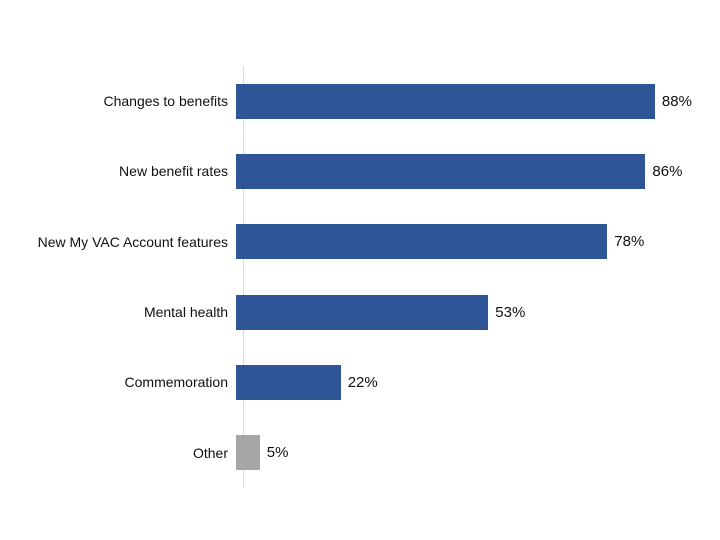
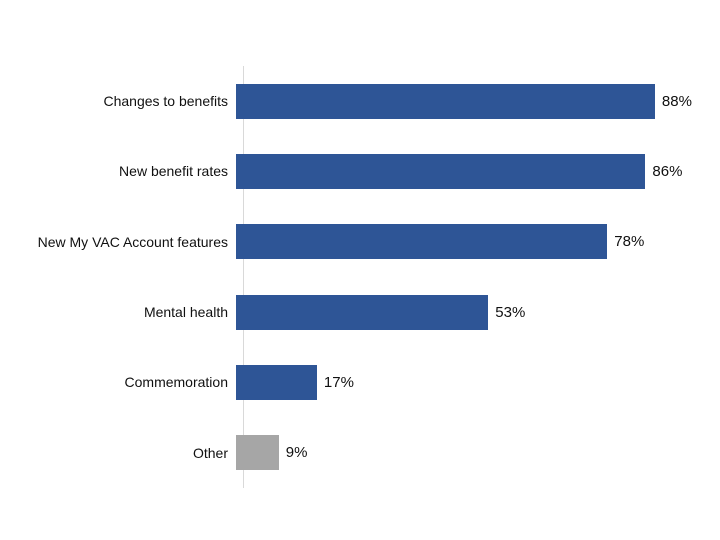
Commemoration: 22% -> 17%
Other: 5% -> 9%
